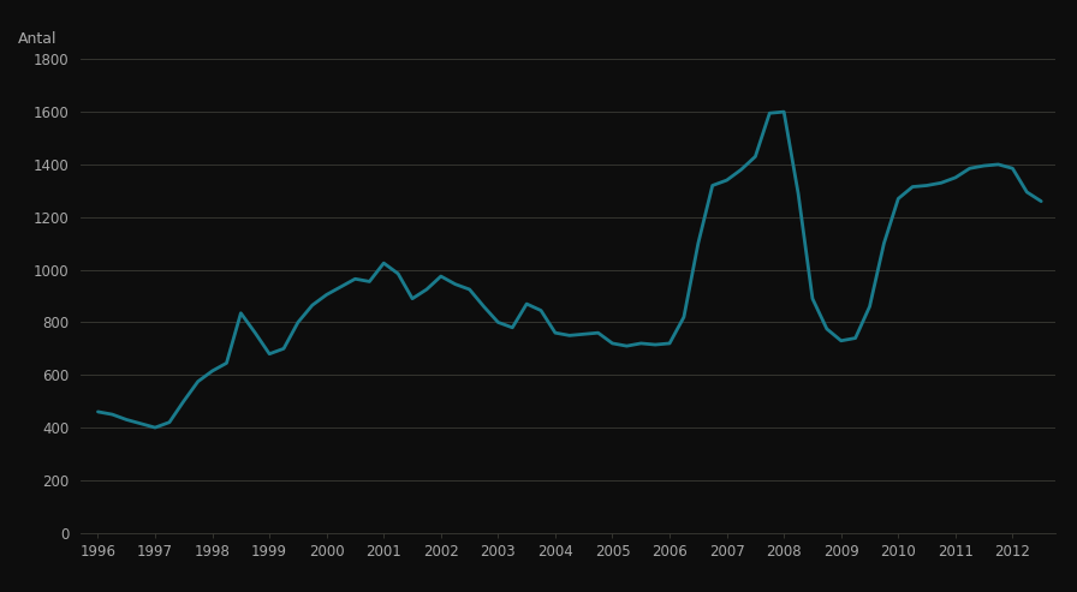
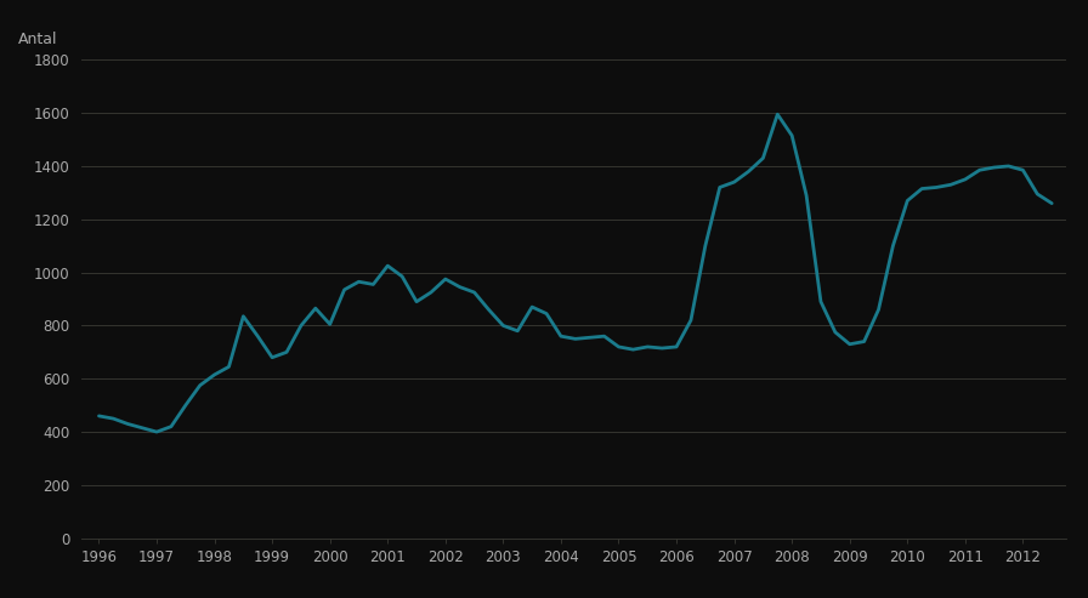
2000: 905 -> 805
2008: 1600 -> 1515
